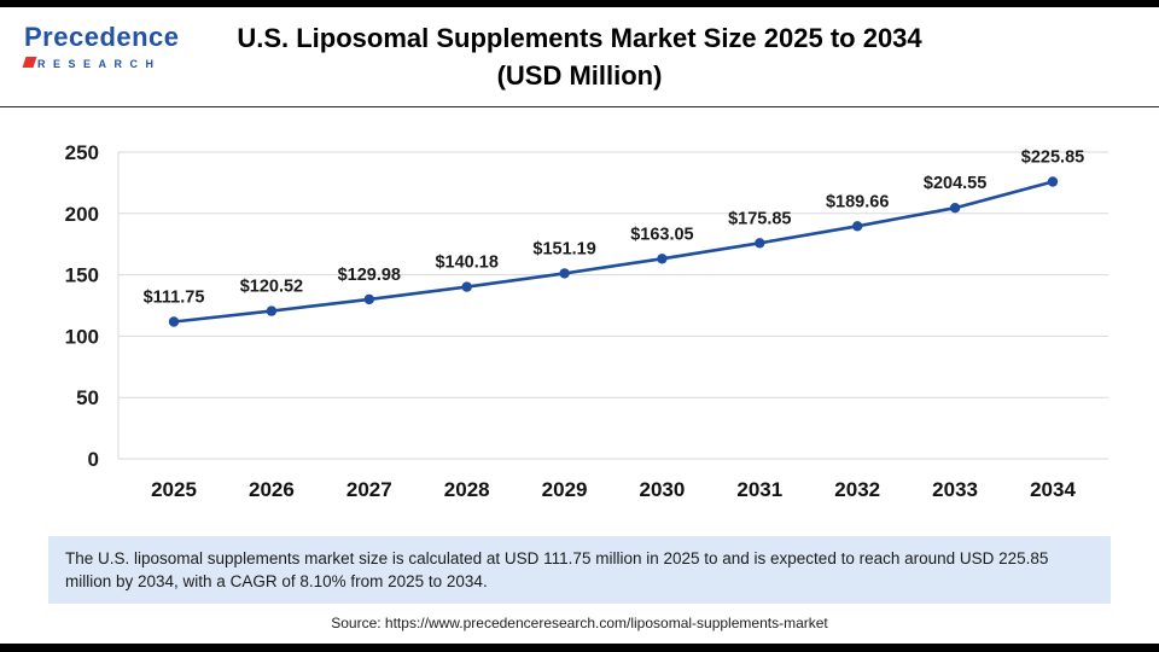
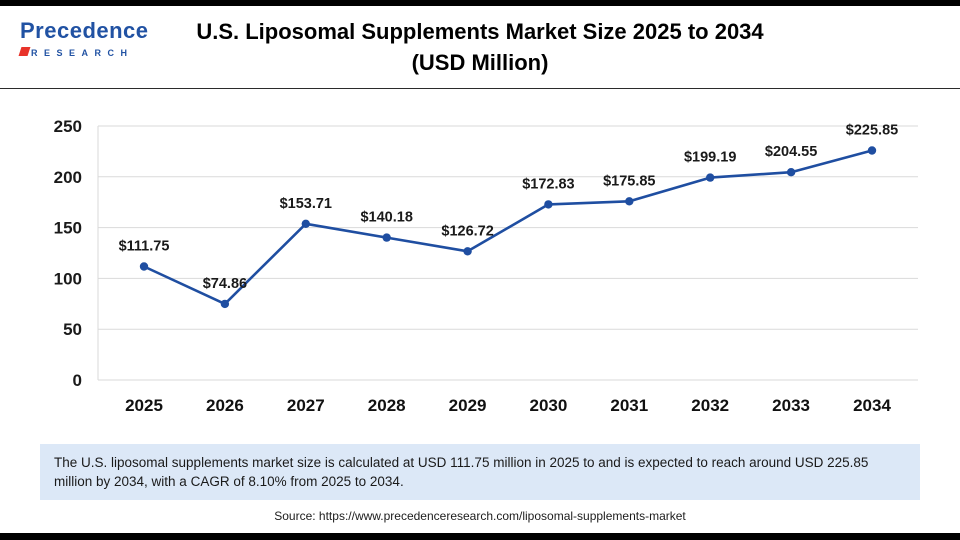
2026: $120.52 -> $74.86
2027: $129.98 -> $153.71
2029: $151.19 -> $126.72
2030: $163.05 -> $172.83
2032: $189.66 -> $199.19
